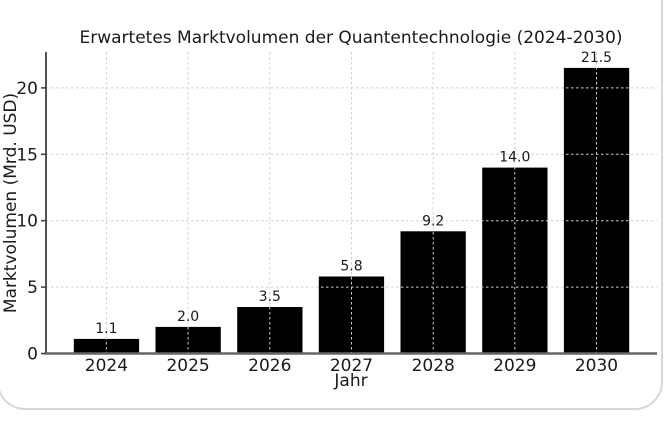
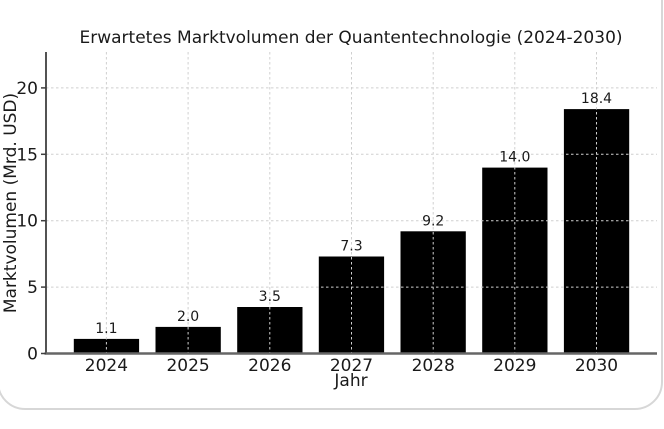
2027: 5.8 -> 7.3
2030: 21.5 -> 18.4
